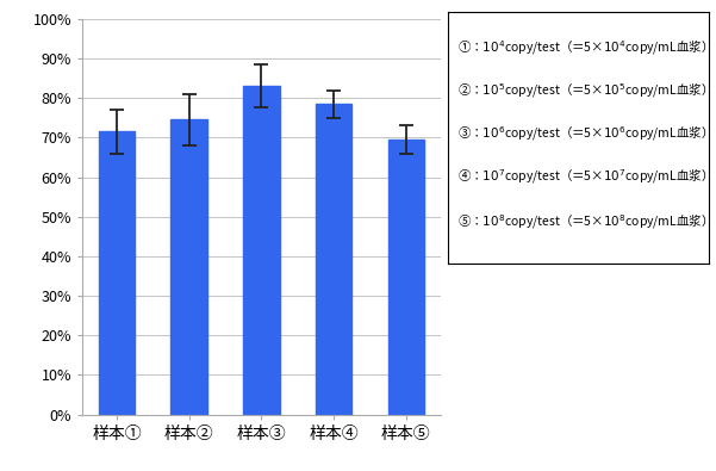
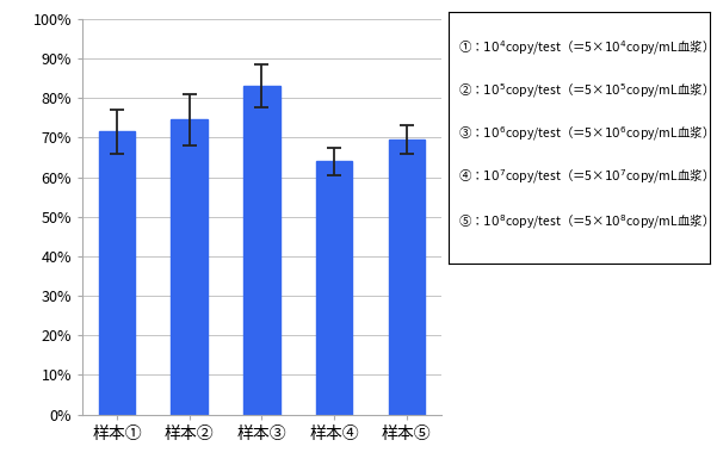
样本④: 78.5% -> 64.0%
